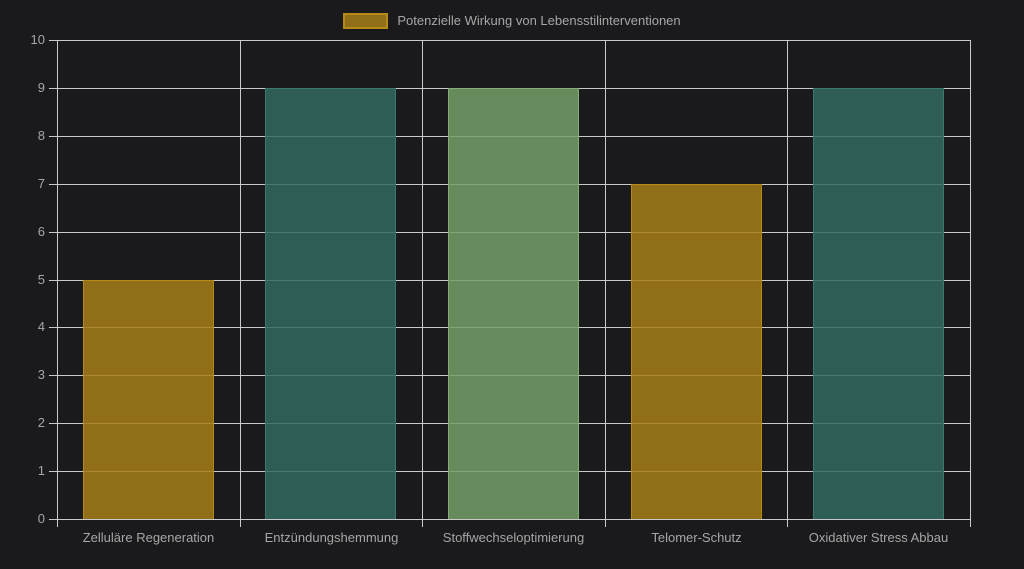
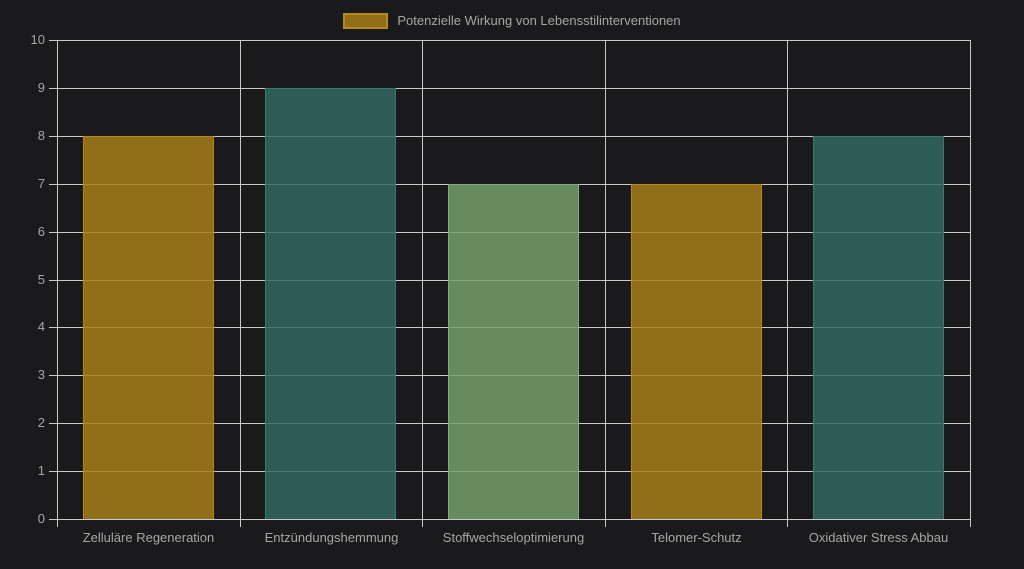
Zelluläre Regeneration: 5 -> 8
Stoffwechseloptimierung: 9 -> 7
Oxidativer Stress Abbau: 9 -> 8
